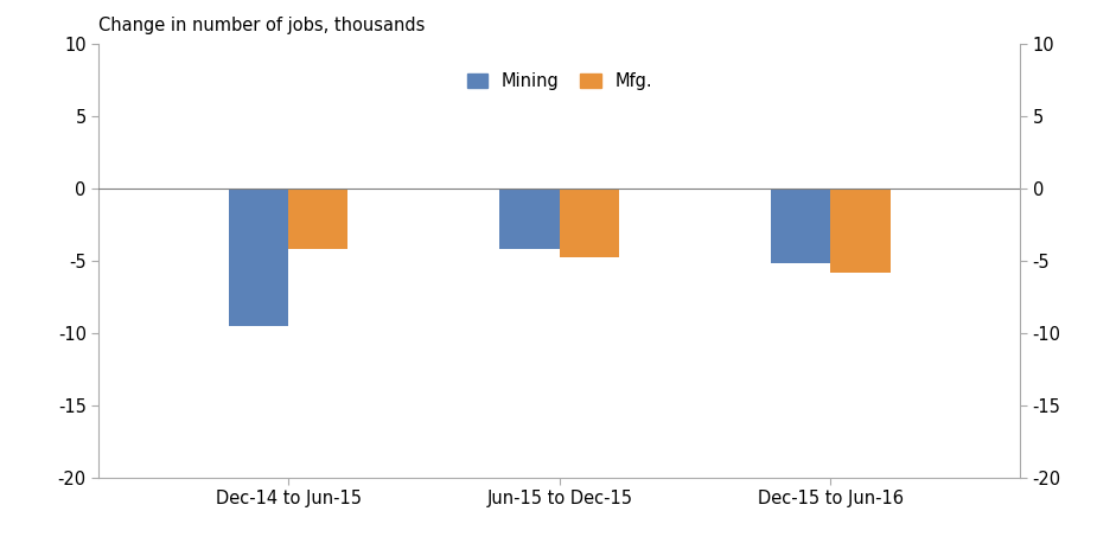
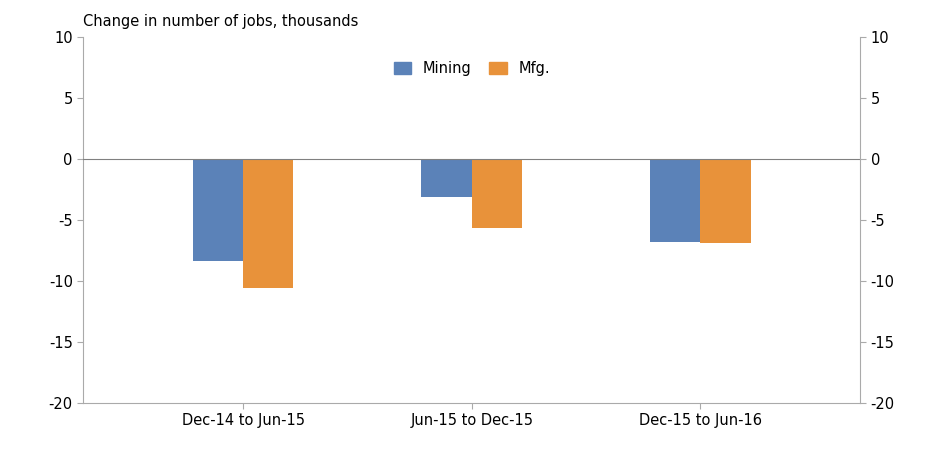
Mining/Dec-14 to Jun-15: -9.5 -> -8.4
Mfg./Dec-14 to Jun-15: -4.2 -> -10.6
Mining/Jun-15 to Dec-15: -4.2 -> -3.1
Mfg./Jun-15 to Dec-15: -4.8 -> -5.7
Mining/Dec-15 to Jun-16: -5.2 -> -6.8
Mfg./Dec-15 to Jun-16: -5.8 -> -6.9
